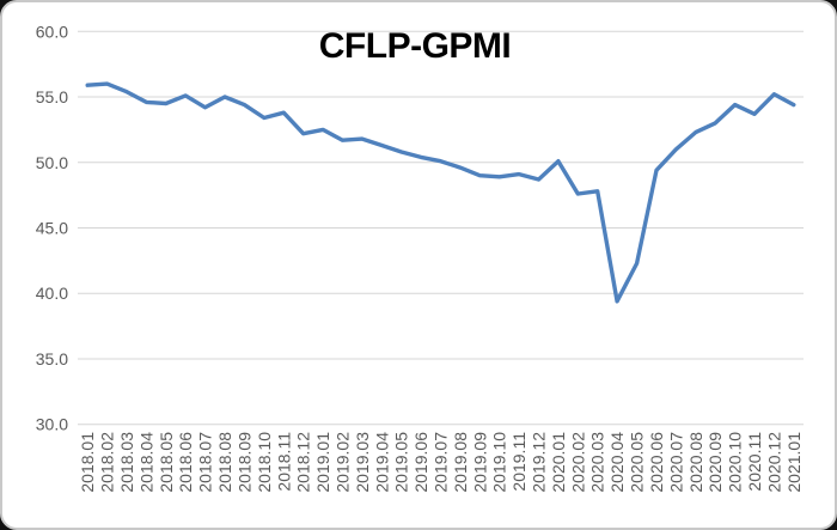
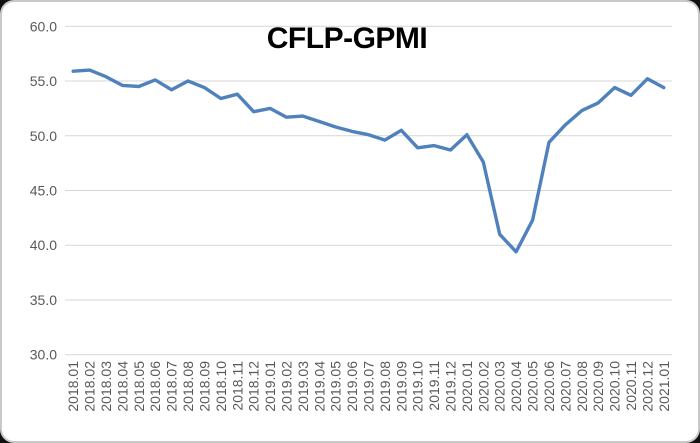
2019.09: 49.0 -> 50.5
2020.03: 47.8 -> 41.0
